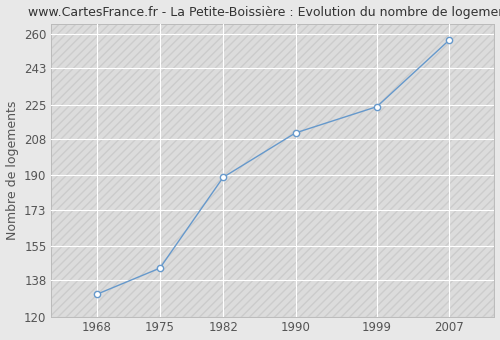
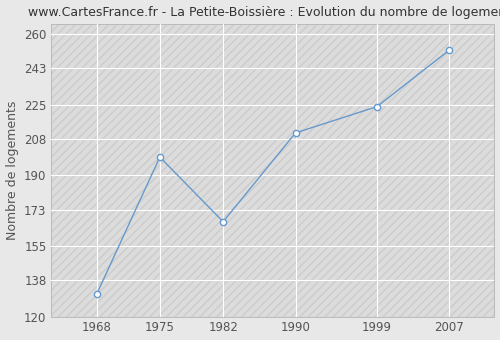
1975: 144 -> 199
1982: 189 -> 167
2007: 257 -> 252
